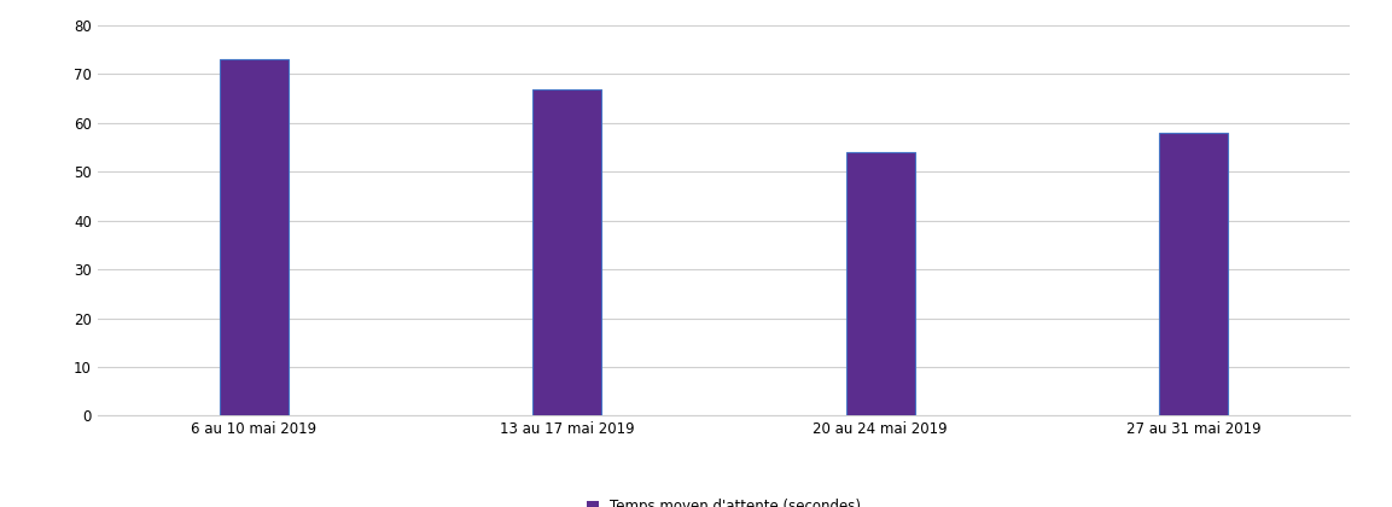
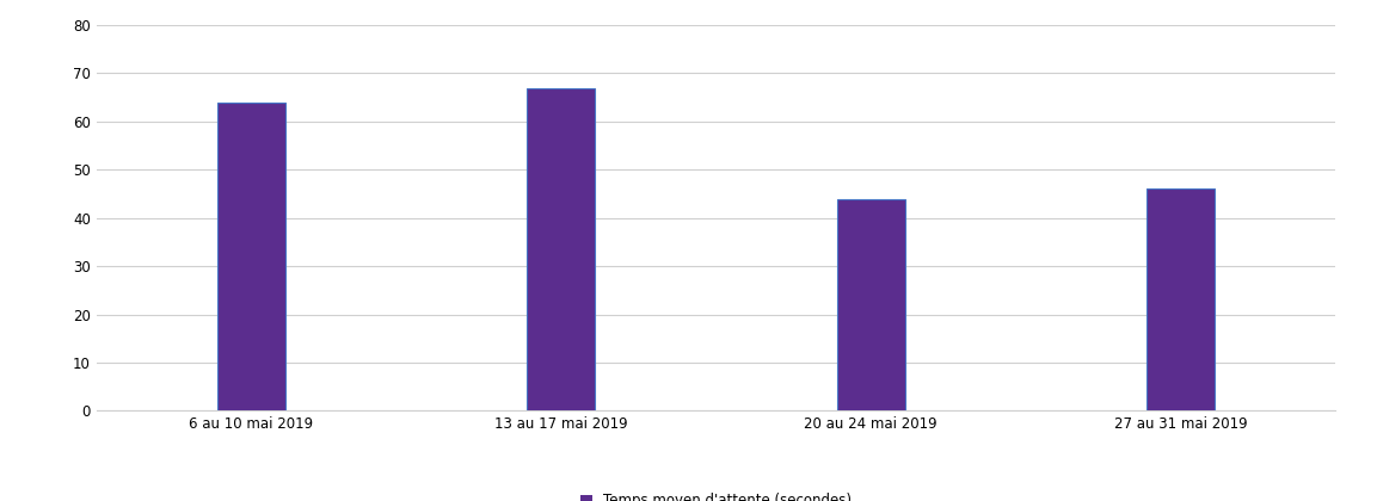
6 au 10 mai 2019: 73 -> 64
20 au 24 mai 2019: 54 -> 44
27 au 31 mai 2019: 58 -> 46
